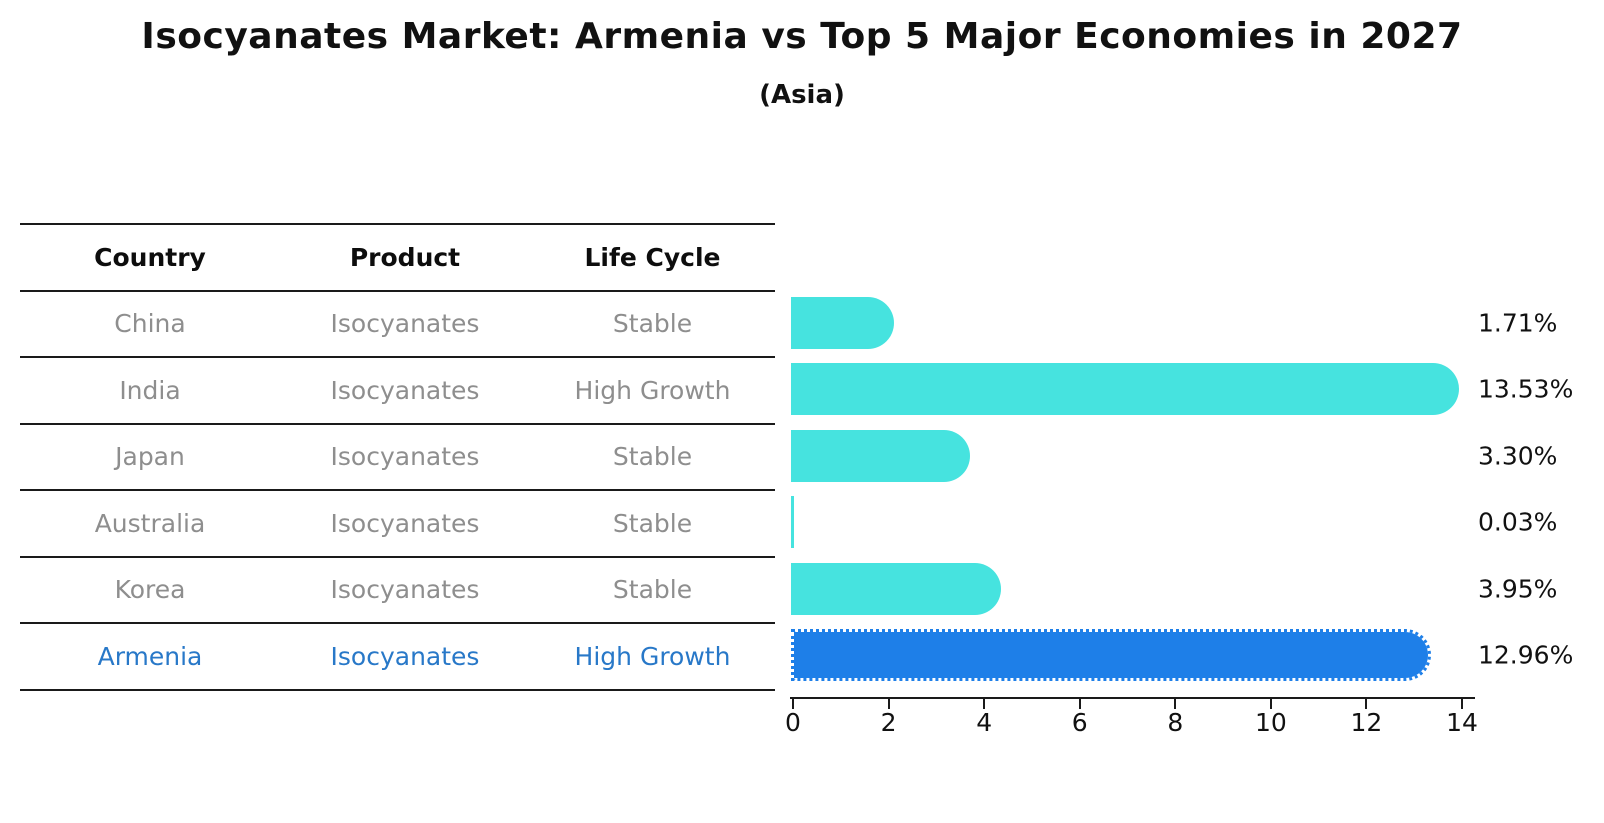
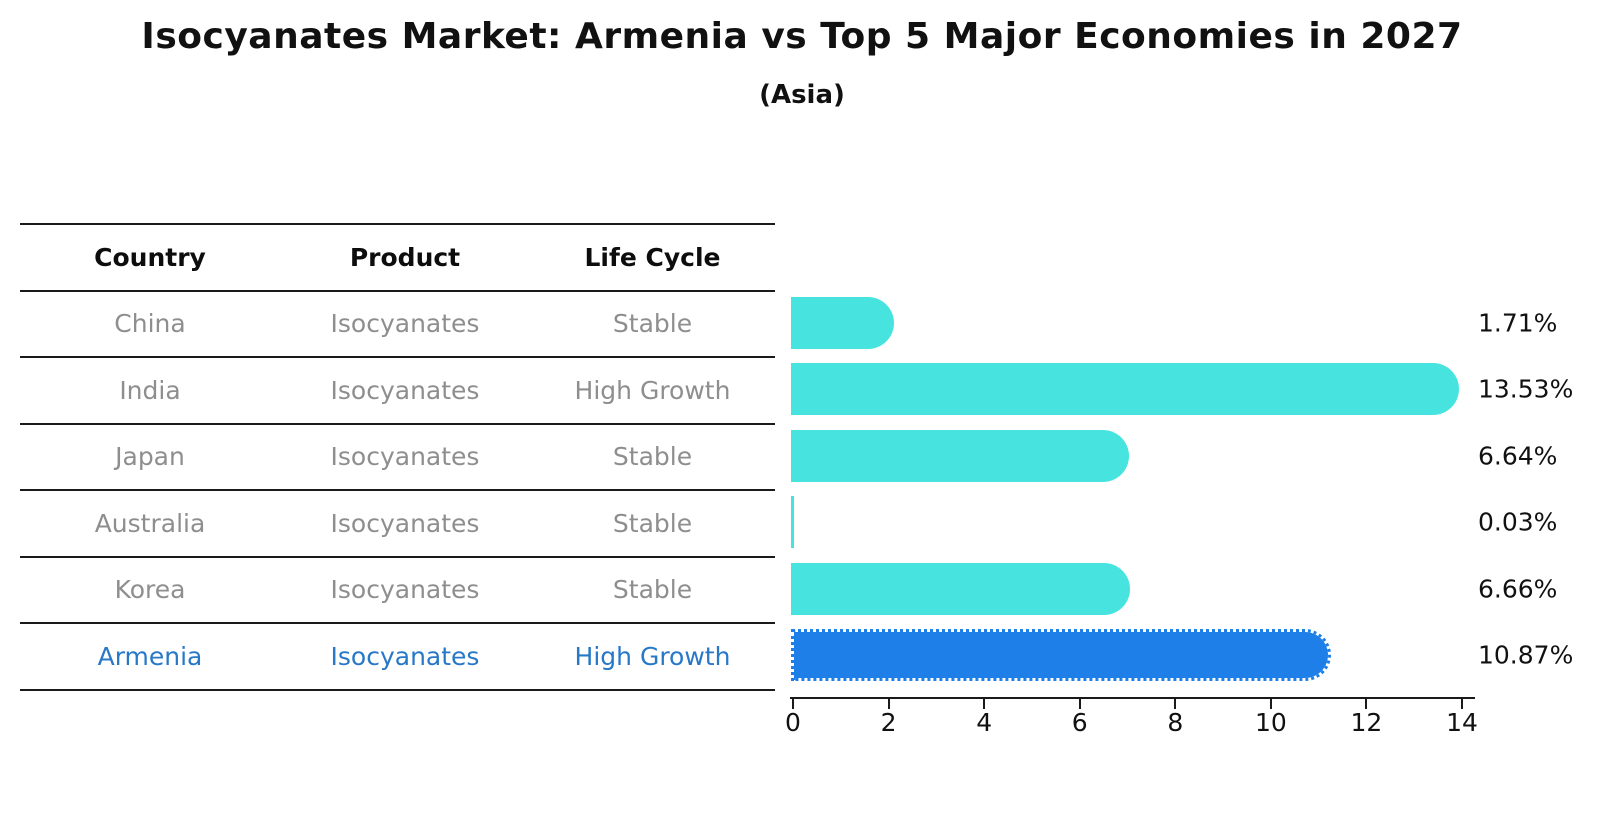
Japan: 3.30% -> 6.64%
Korea: 3.95% -> 6.66%
Armenia: 12.96% -> 10.87%
